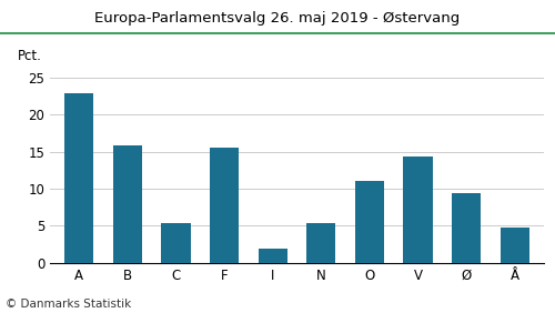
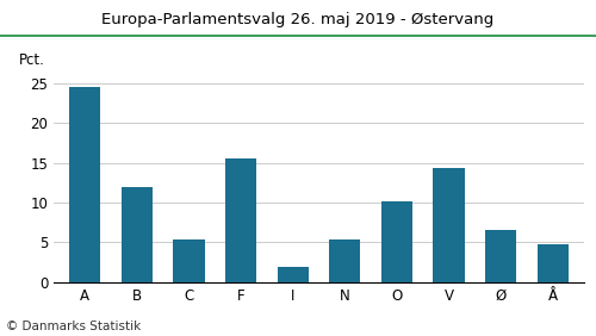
A: 22.8 -> 24.5
B: 15.8 -> 11.9
O: 11.0 -> 10.1
Ø: 9.4 -> 6.6
